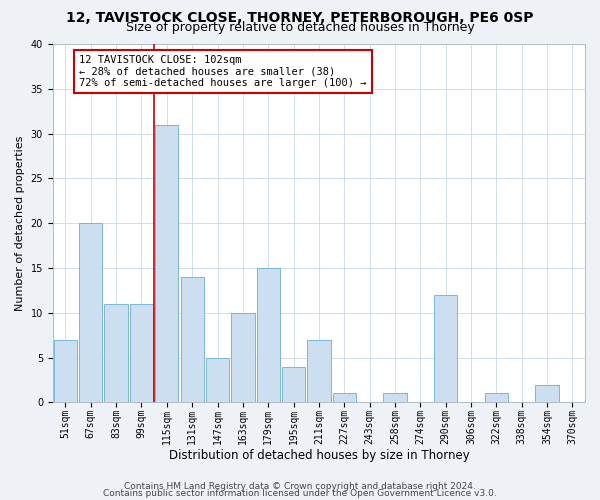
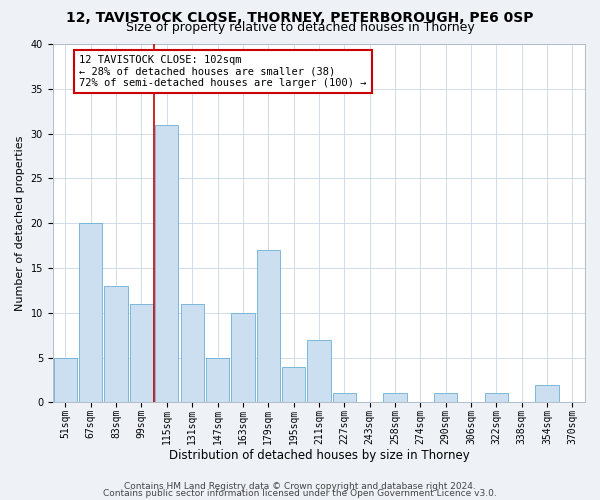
51sqm: 7 -> 5
83sqm: 11 -> 13
131sqm: 14 -> 11
179sqm: 15 -> 17
290sqm: 12 -> 1
